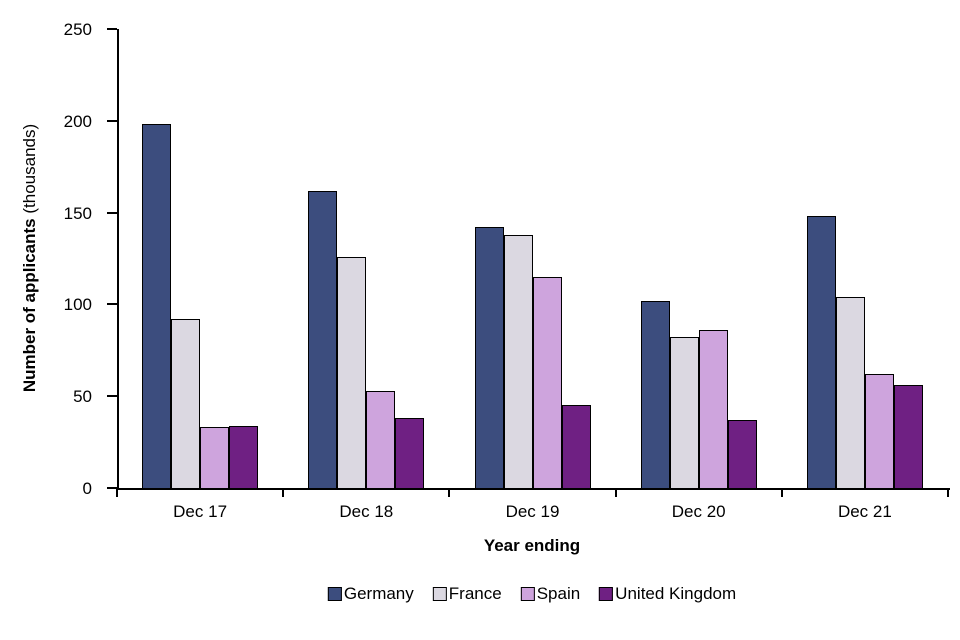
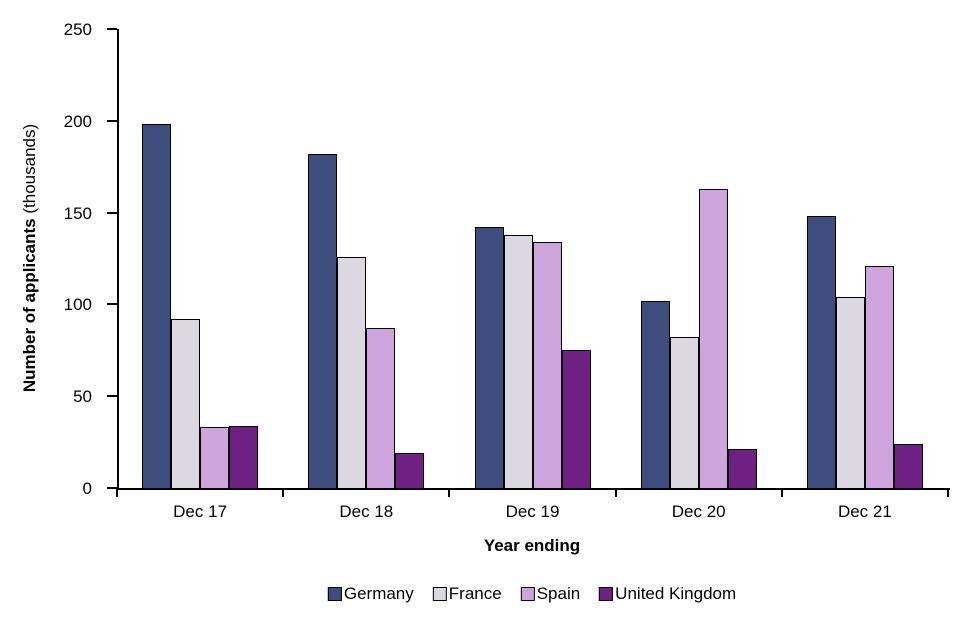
Germany/Dec 18: 162 -> 182
Spain/Dec 18: 53 -> 87
United Kingdom/Dec 18: 38 -> 19
Spain/Dec 19: 115 -> 134
United Kingdom/Dec 19: 45 -> 75
Spain/Dec 20: 86 -> 163
United Kingdom/Dec 20: 37 -> 21
Spain/Dec 21: 62 -> 121
United Kingdom/Dec 21: 56 -> 24
